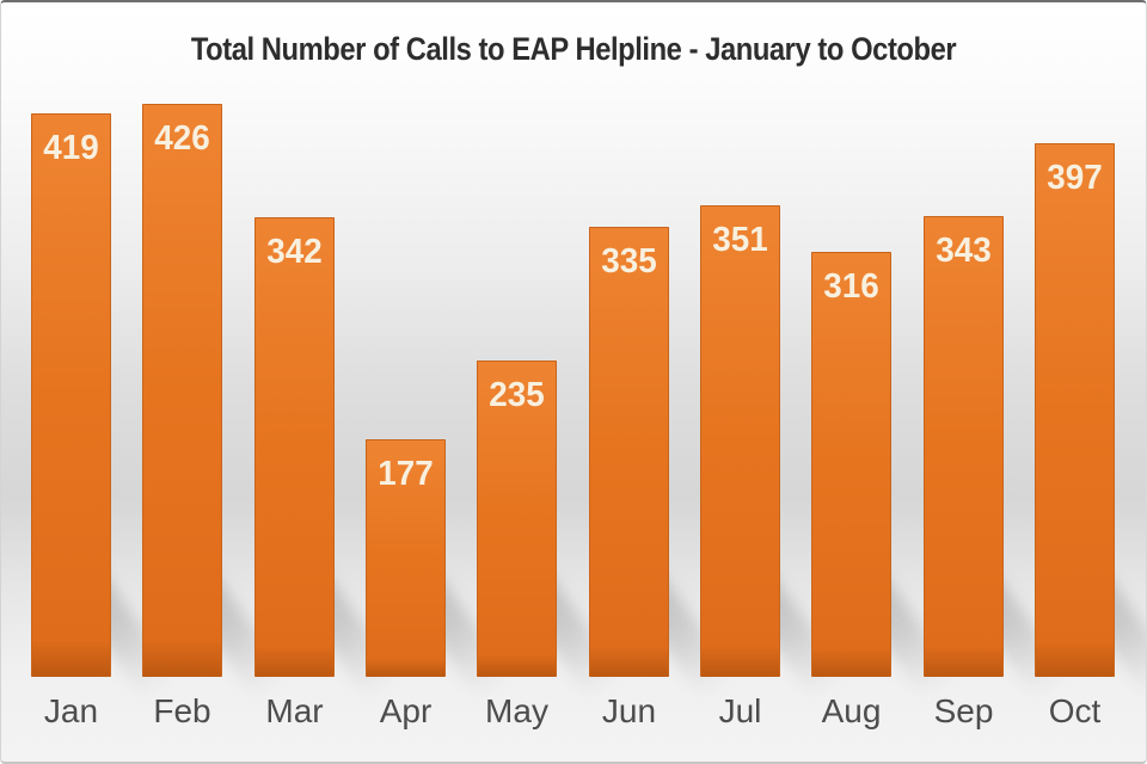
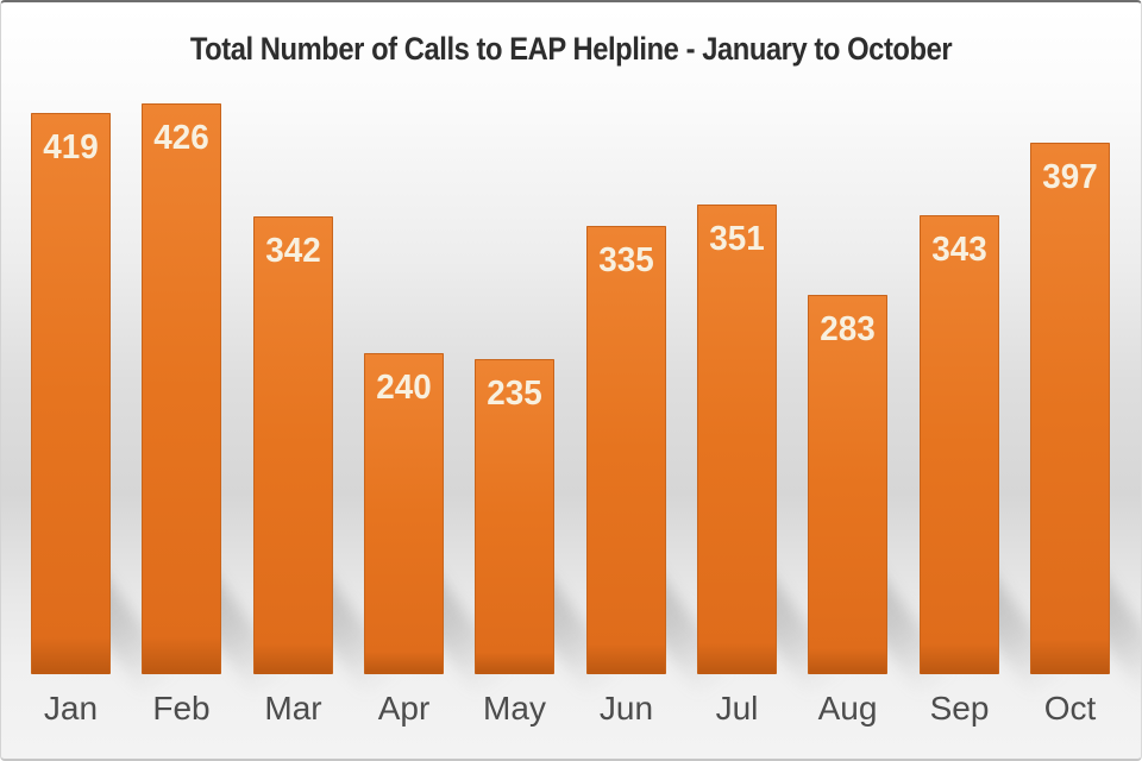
Apr: 177 -> 240
Aug: 316 -> 283
